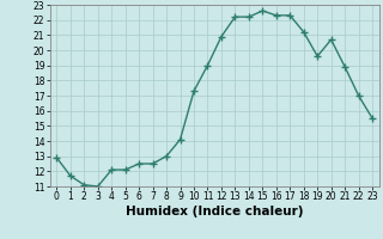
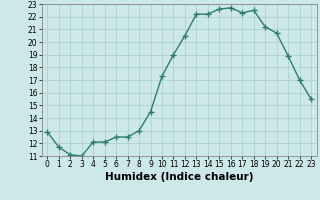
9: 14.1 -> 14.5
12: 20.9 -> 20.5
16: 22.3 -> 22.7
18: 21.2 -> 22.5
19: 19.6 -> 21.2
